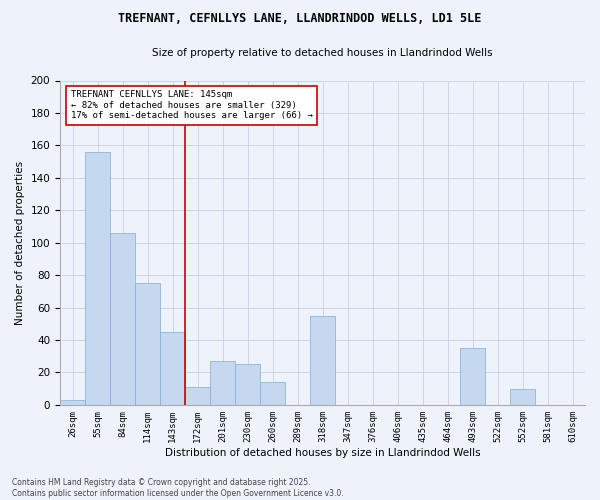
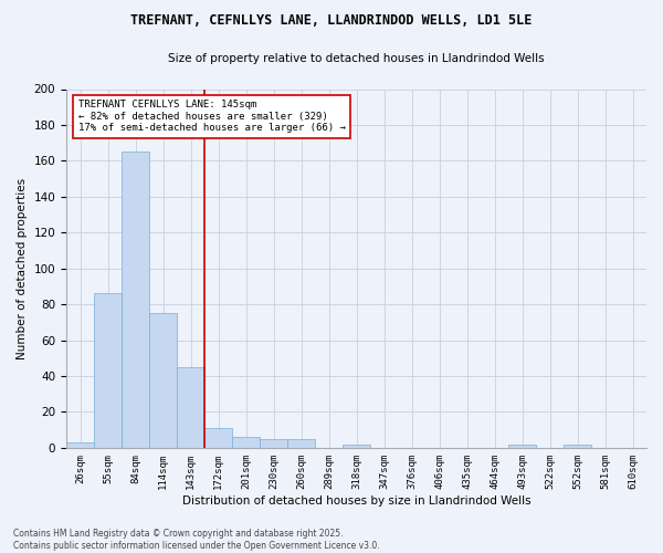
55sqm: 156 -> 86
84sqm: 106 -> 165
201sqm: 27 -> 6
230sqm: 25 -> 5
260sqm: 14 -> 5
318sqm: 55 -> 2
493sqm: 35 -> 2
552sqm: 10 -> 2
